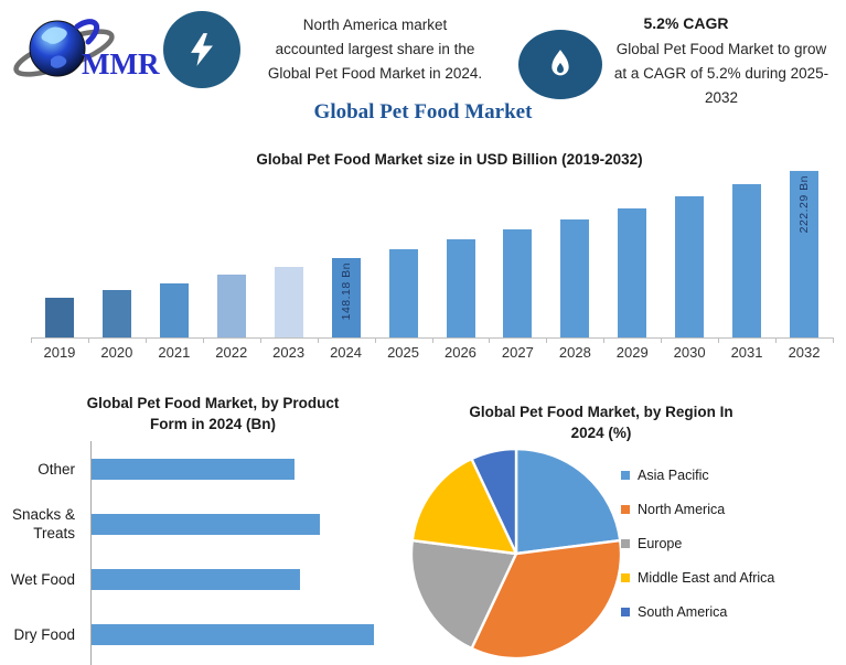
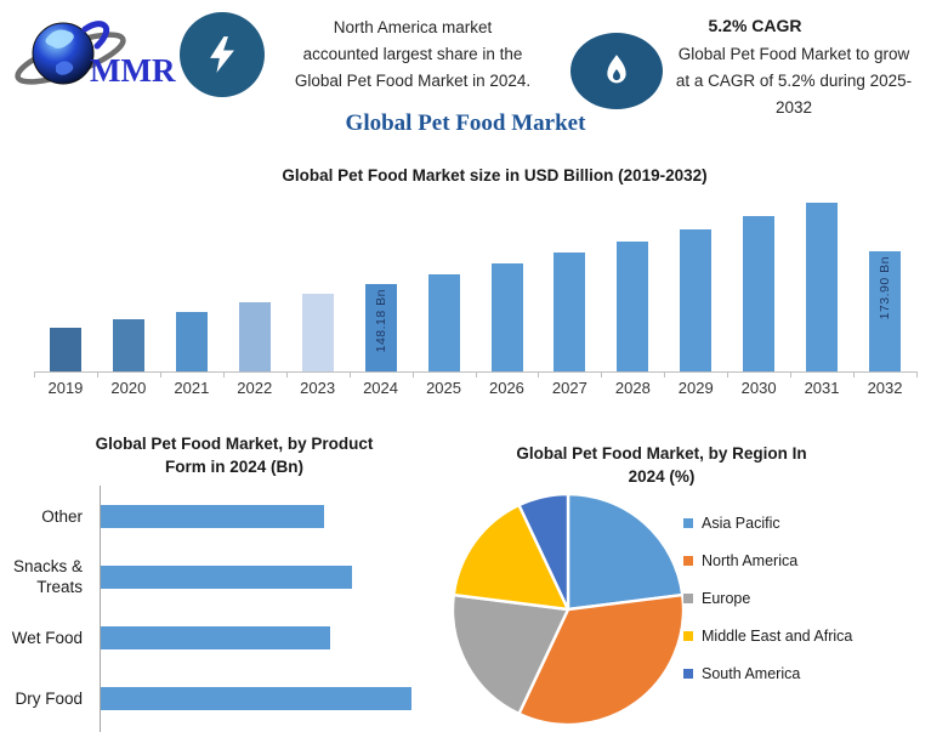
Global Pet Food Market size in USD Billion (2019-2032)/2032: 222.29 -> 173.90
